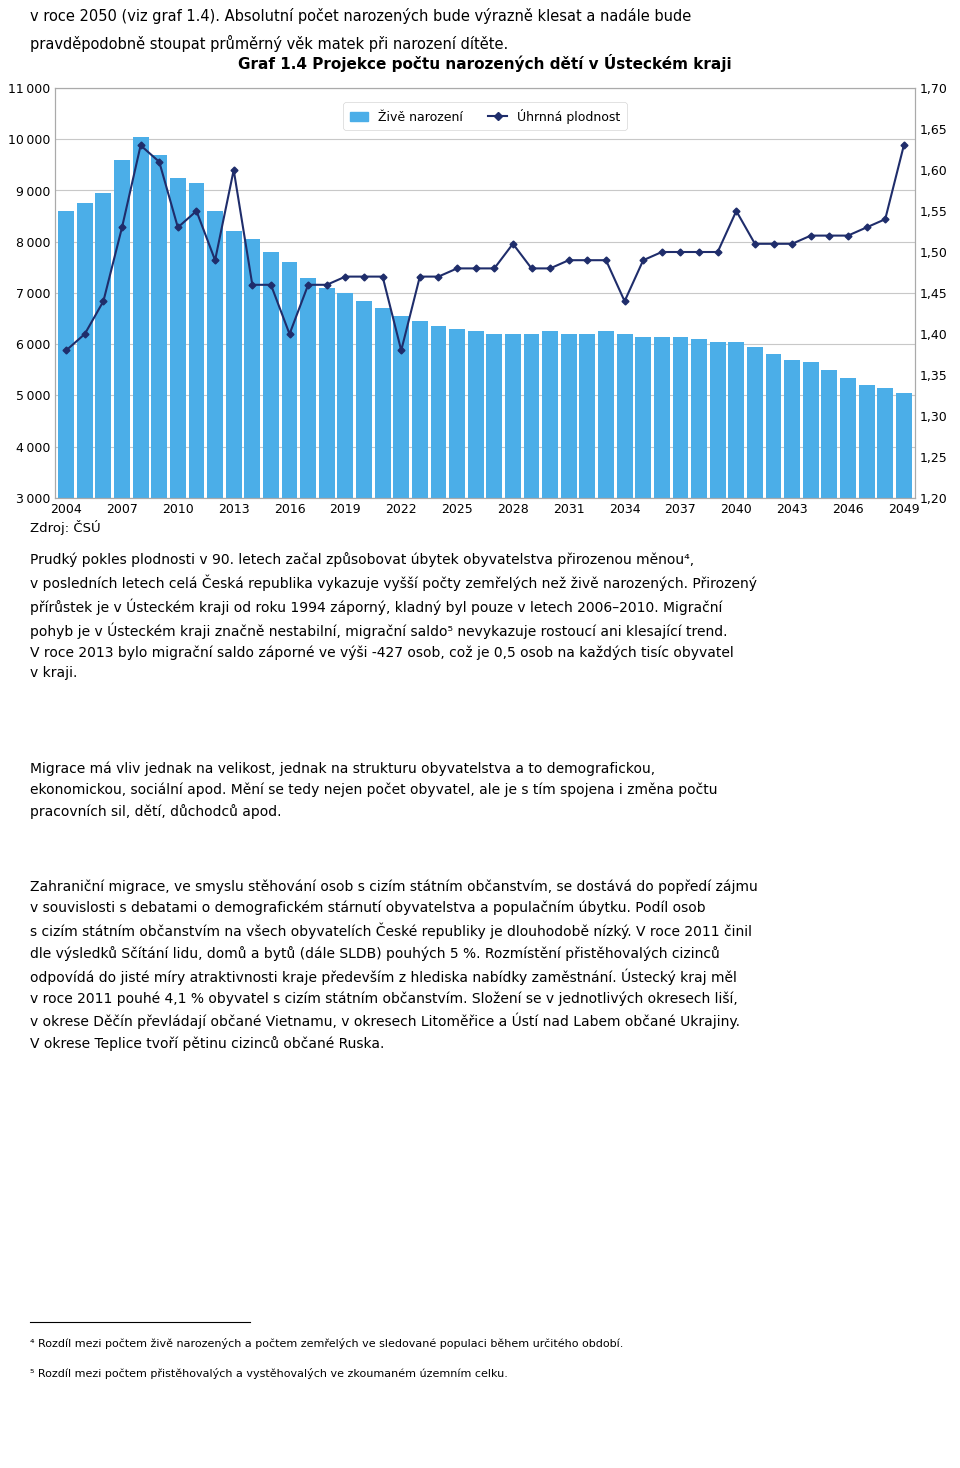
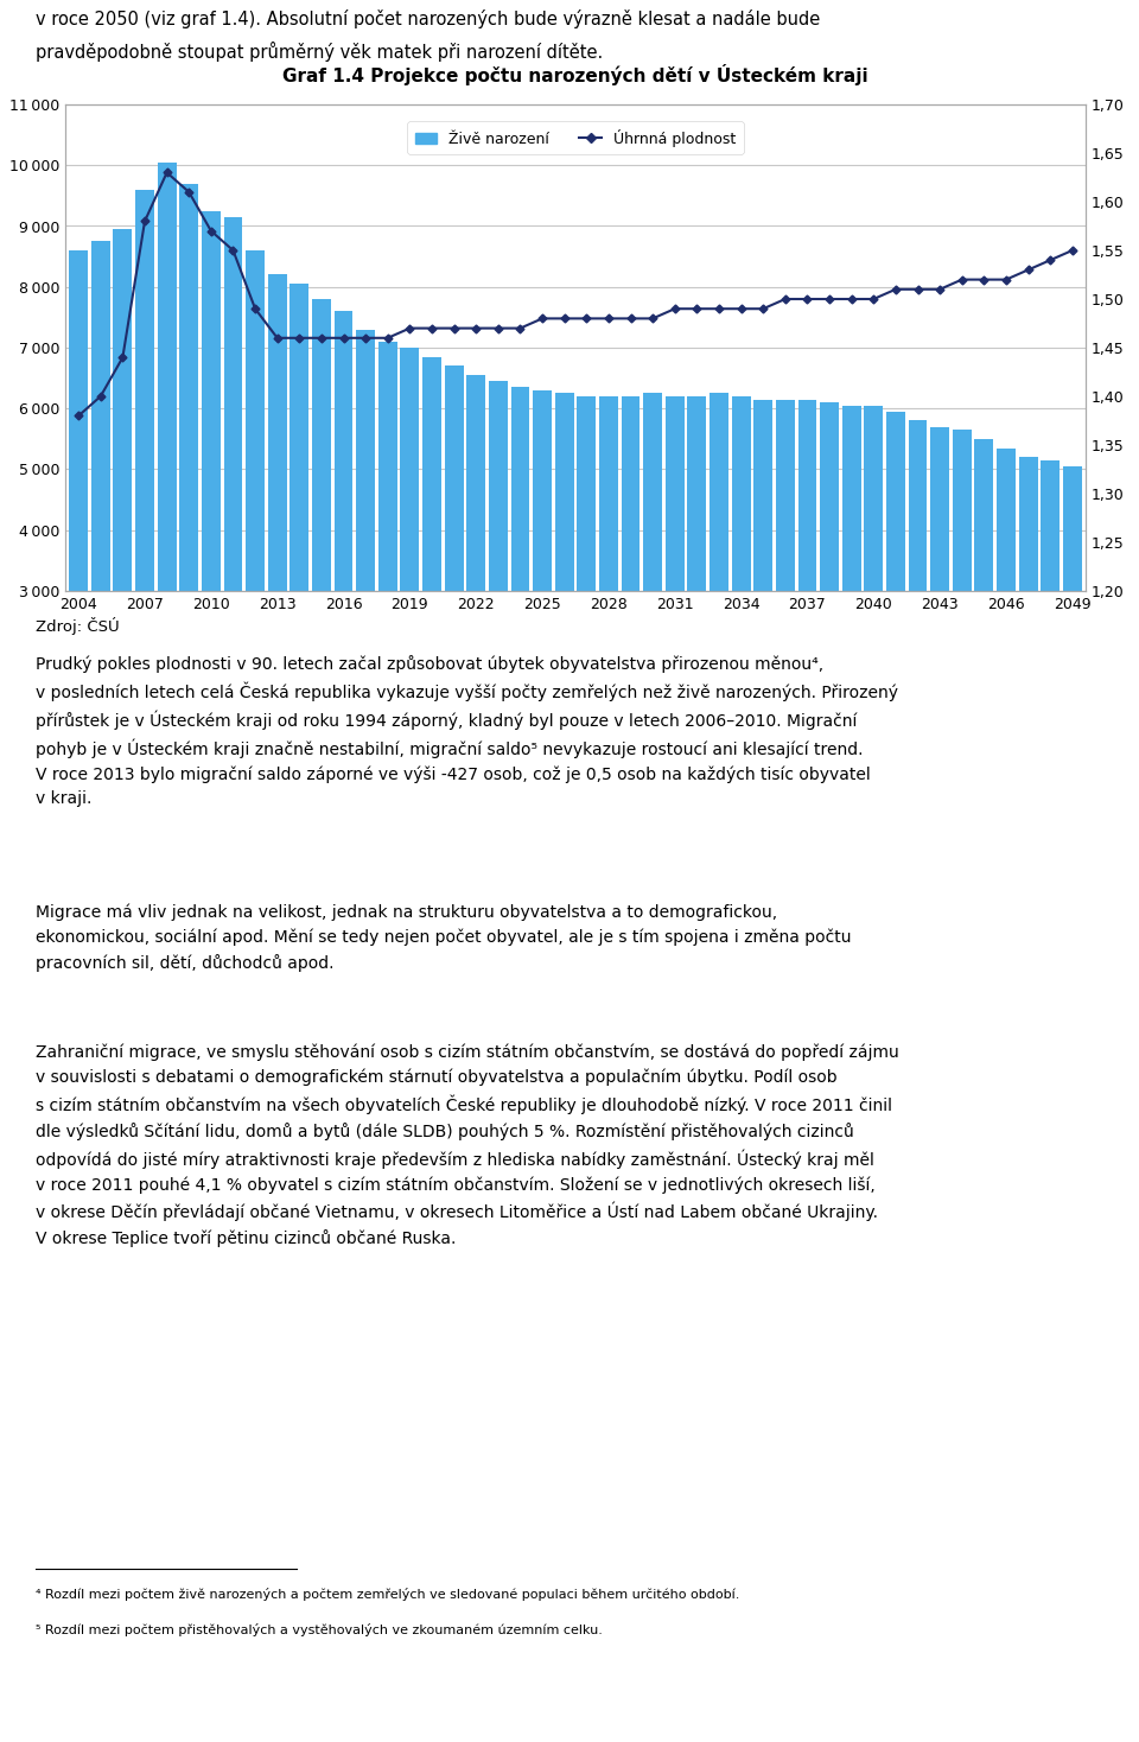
Úhrnná plodnost/2007: 1,53 -> 1,58
Úhrnná plodnost/2010: 1,53 -> 1,57
Úhrnná plodnost/2013: 1,60 -> 1,46
Úhrnná plodnost/2016: 1,40 -> 1,46
Úhrnná plodnost/2022: 1,38 -> 1,47
Úhrnná plodnost/2028: 1,51 -> 1,48
Úhrnná plodnost/2034: 1,44 -> 1,49
Úhrnná plodnost/2040: 1,55 -> 1,50
Úhrnná plodnost/2049: 1,63 -> 1,55
